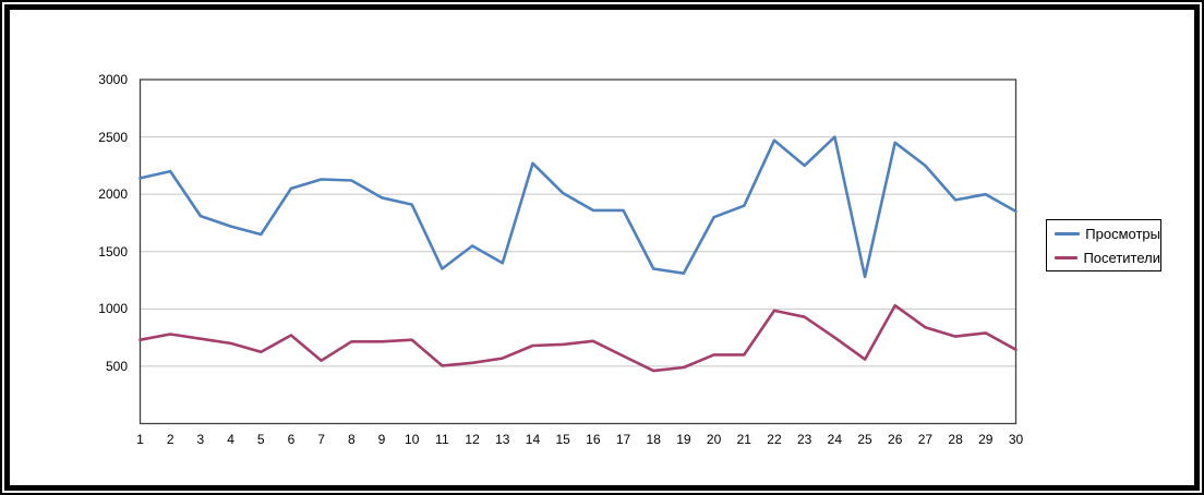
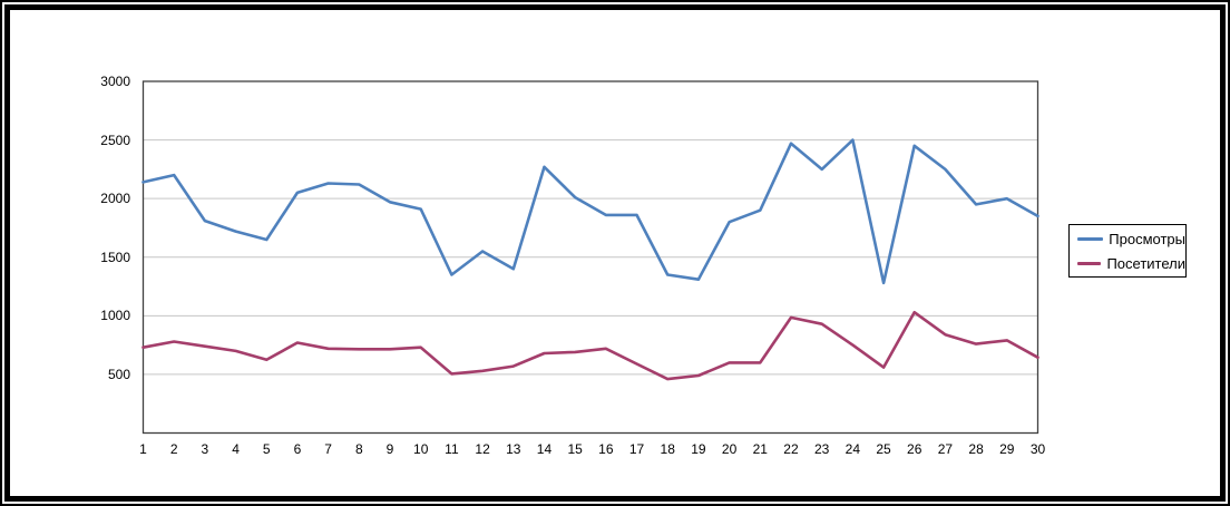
Посетители/7: 550 -> 720
